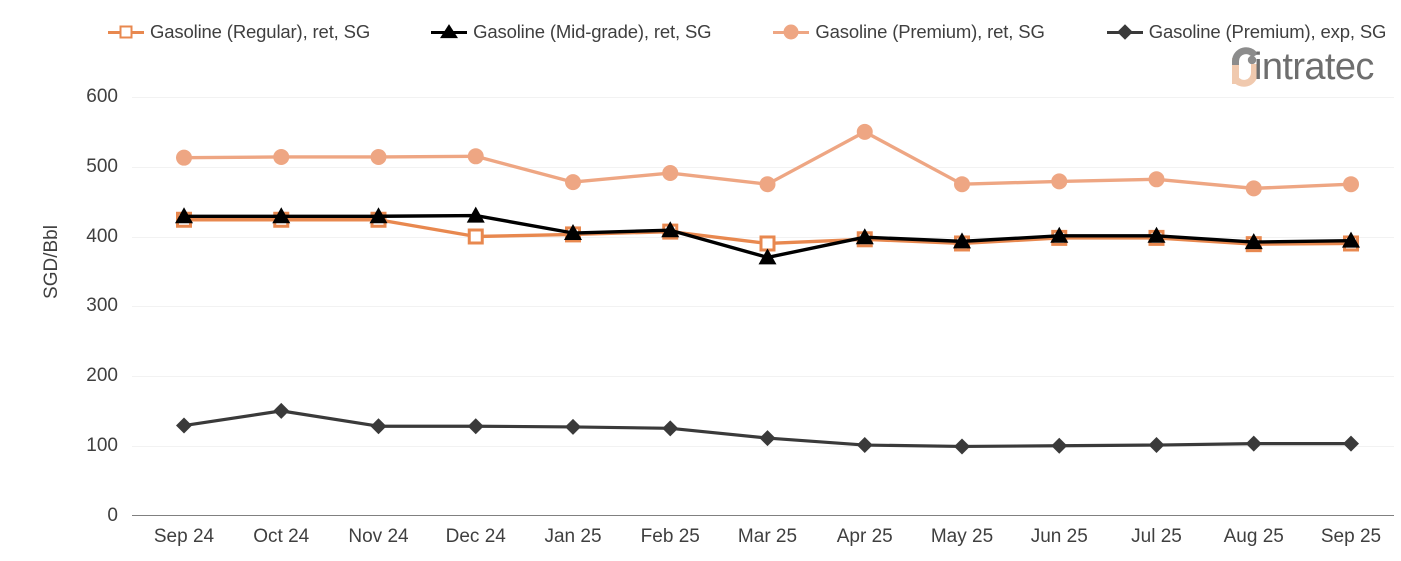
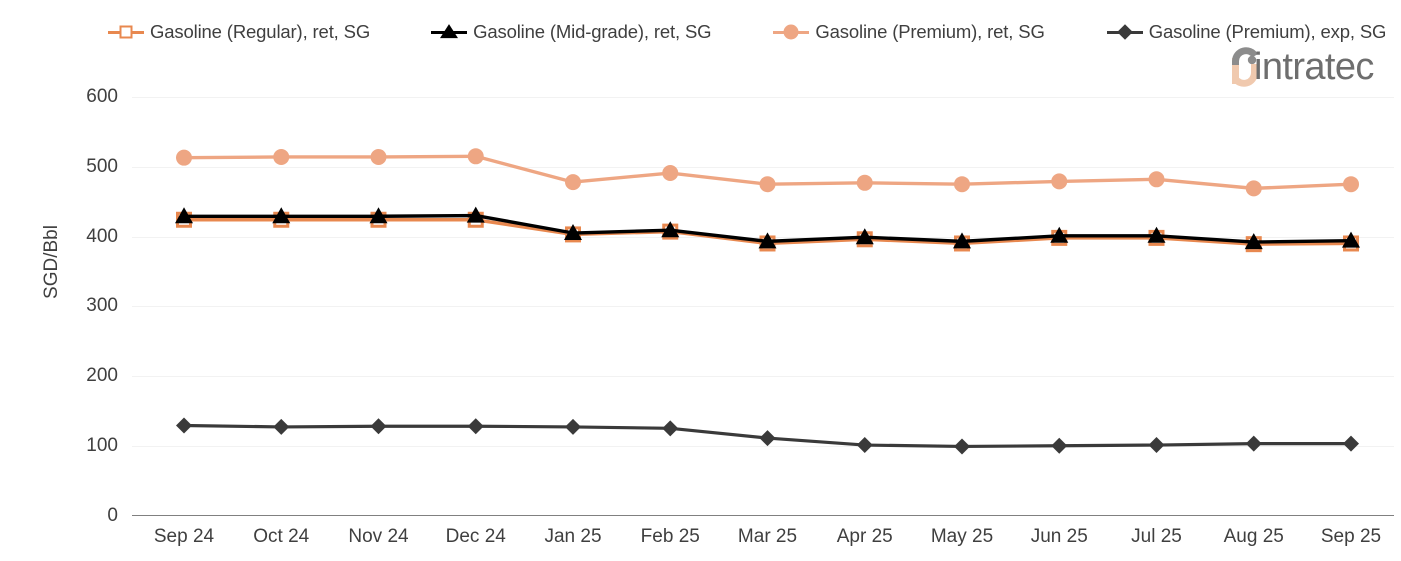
Gasoline (Premium), exp, SG/Oct 24: 150 -> 130
Gasoline (Regular), ret, SG/Dec 24: 400 -> 420
Gasoline (Mid-grade), ret, SG/Mar 25: 370 -> 390
Gasoline (Premium), ret, SG/Apr 25: 550 -> 480
